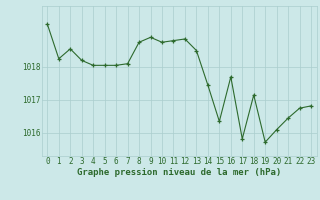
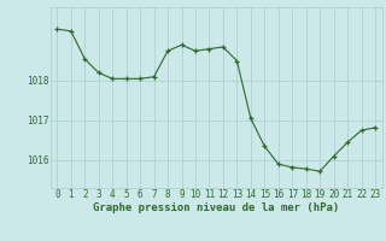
1: 1018.25 -> 1019.25
14: 1017.45 -> 1017.05
16: 1017.70 -> 1015.90
18: 1017.15 -> 1015.78
